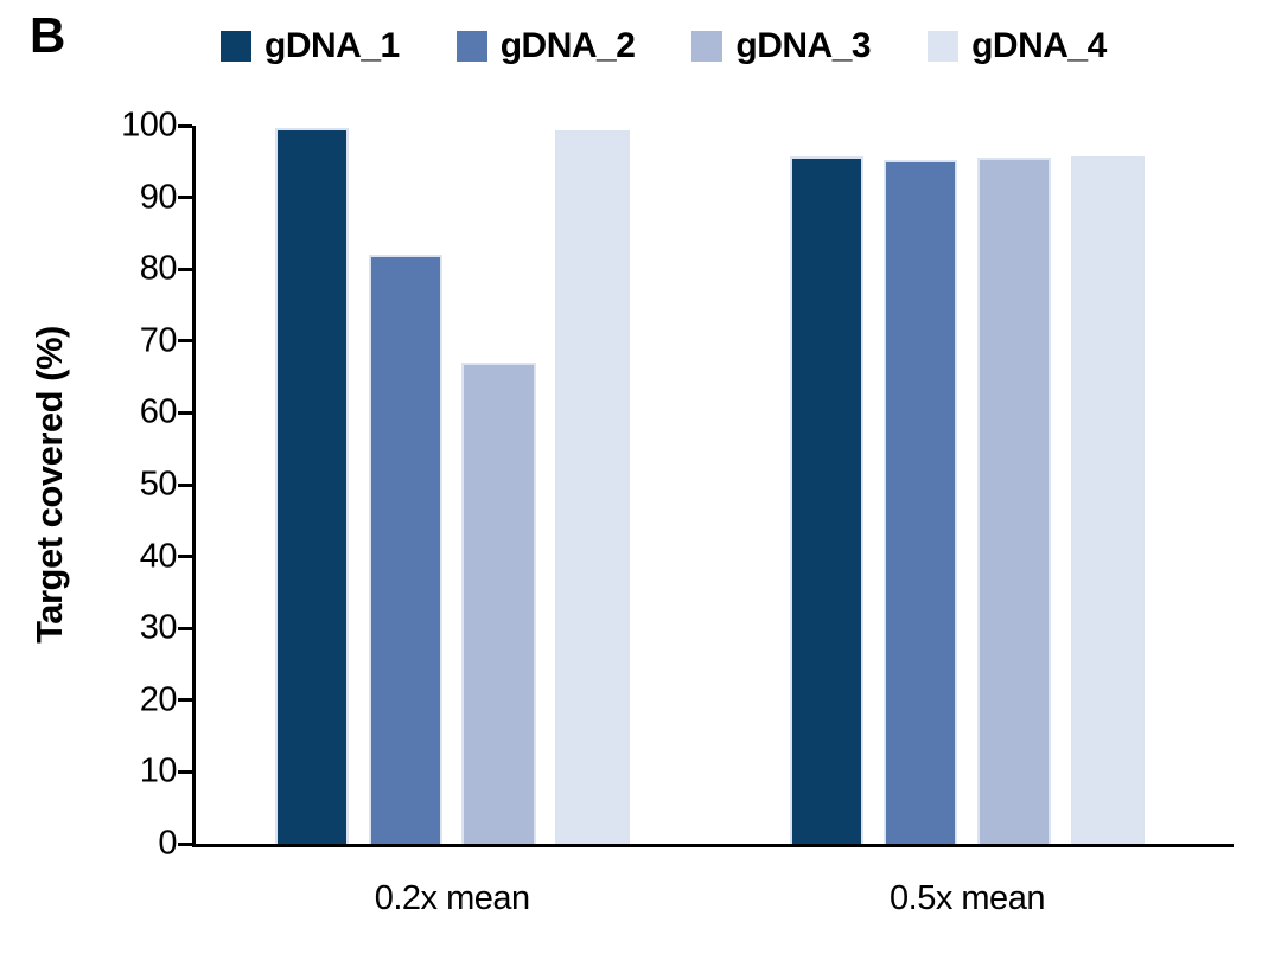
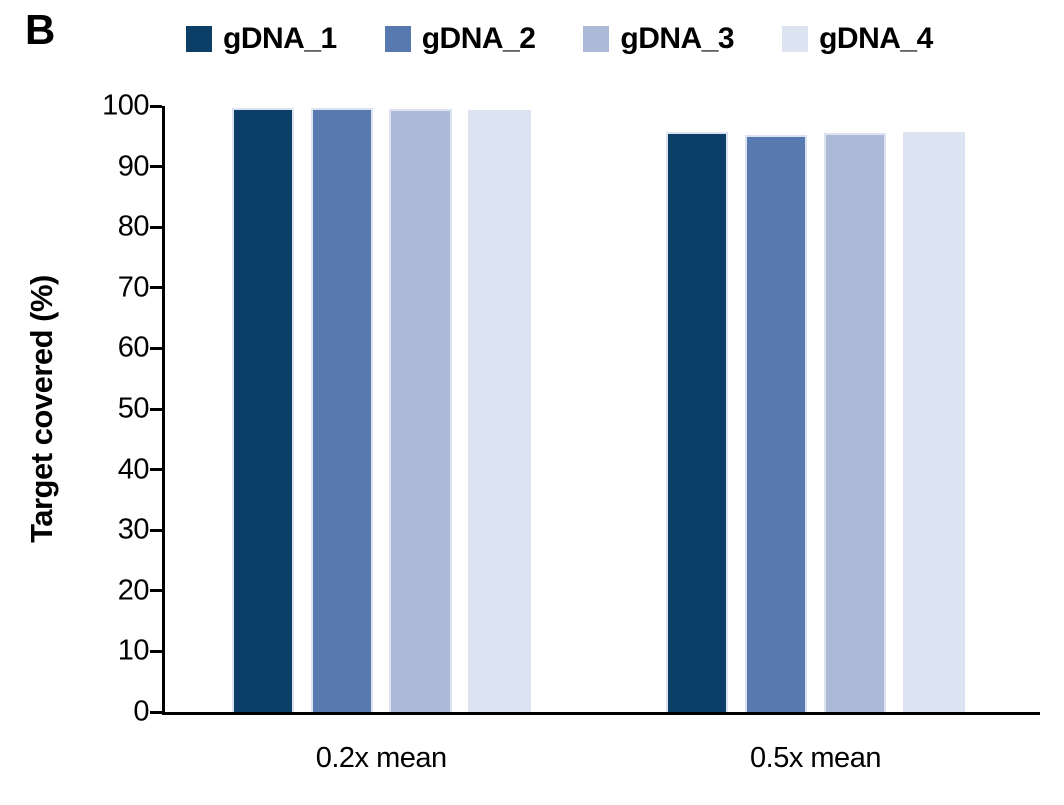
gDNA_2/0.2x mean: 82 -> 100
gDNA_3/0.2x mean: 67 -> 100
